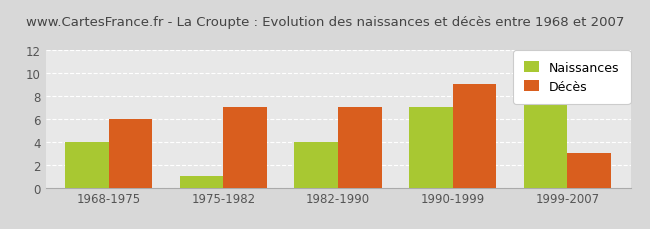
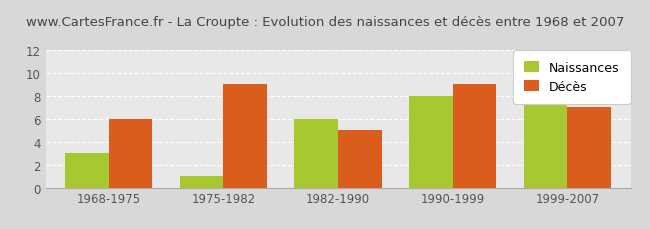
Naissances/1968-1975: 4 -> 3
Décès/1975-1982: 7 -> 9
Naissances/1982-1990: 4 -> 6
Décès/1982-1990: 7 -> 5
Naissances/1990-1999: 7 -> 8
Décès/1999-2007: 3 -> 7
